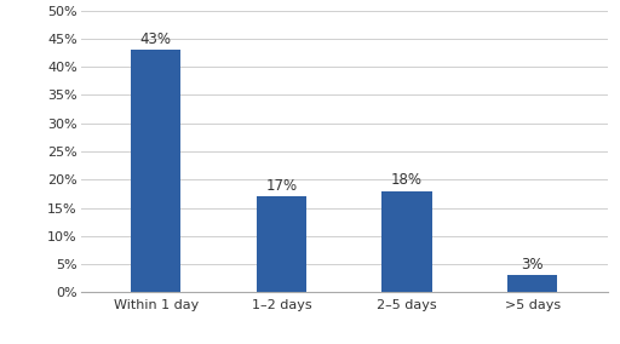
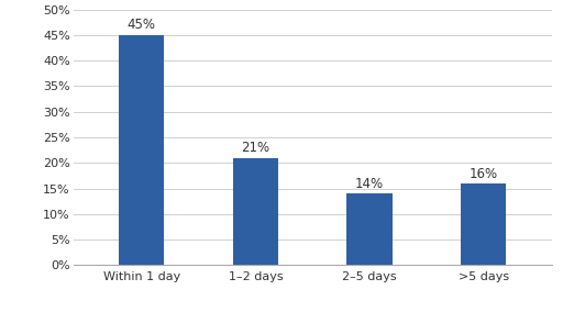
Within 1 day: 43% -> 45%
1–2 days: 17% -> 21%
2–5 days: 18% -> 14%
>5 days: 3% -> 16%
